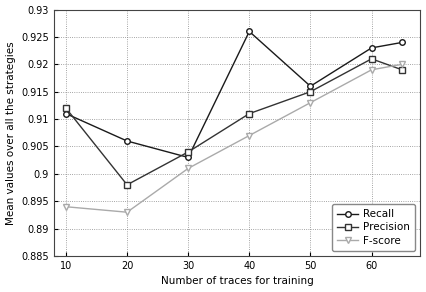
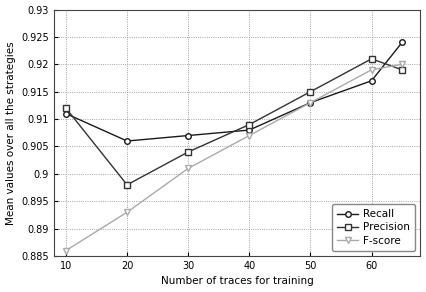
F-score/10: 0.894 -> 0.886
Recall/30: 0.903 -> 0.907
Recall/40: 0.926 -> 0.908
Precision/40: 0.911 -> 0.909
Recall/50: 0.916 -> 0.913
Recall/60: 0.923 -> 0.917
